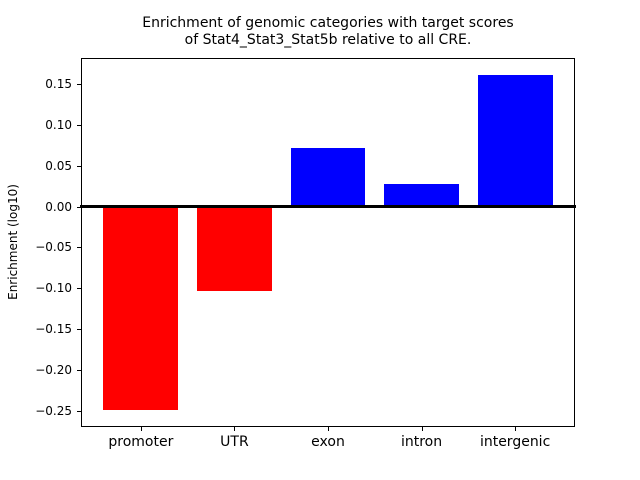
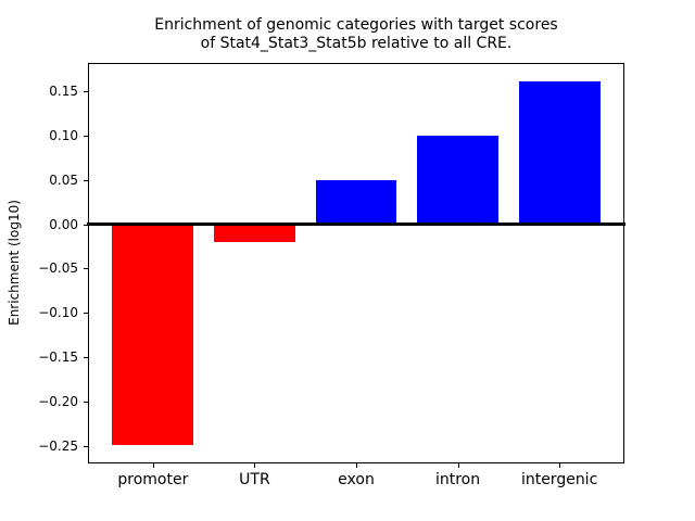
UTR: -0.10 -> -0.02
exon: 0.07 -> 0.05
intron: 0.03 -> 0.10
